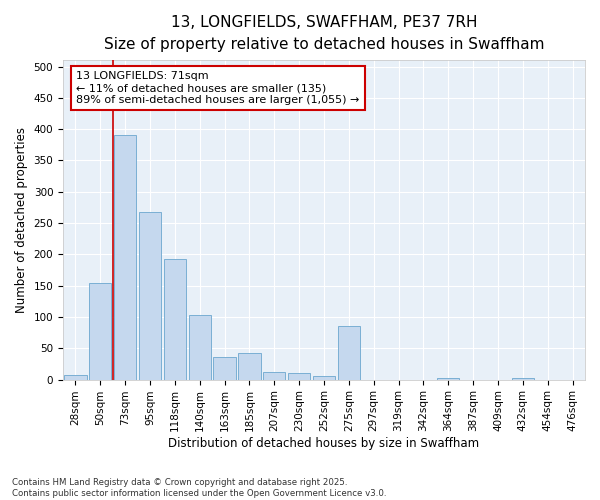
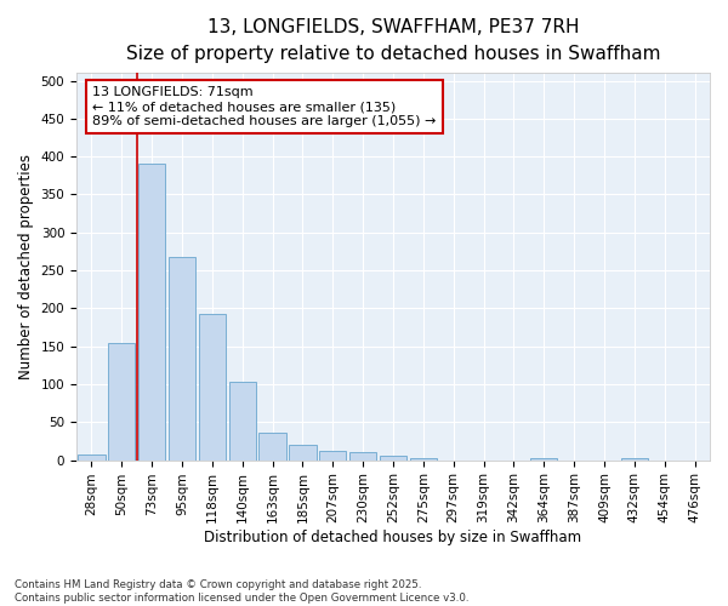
185sqm: 42 -> 20
275sqm: 86 -> 2
